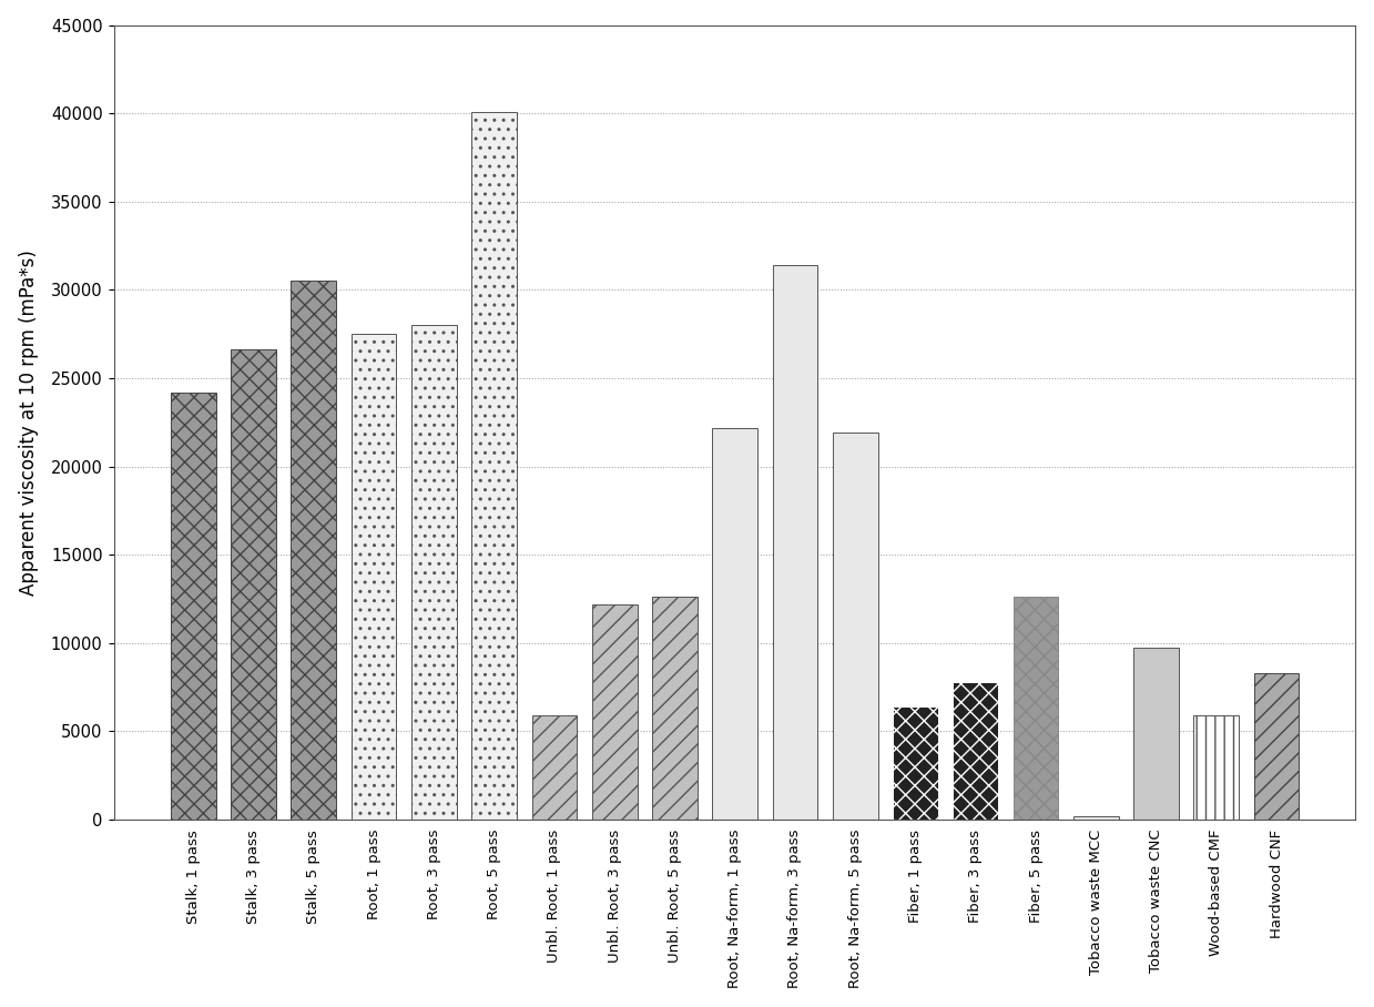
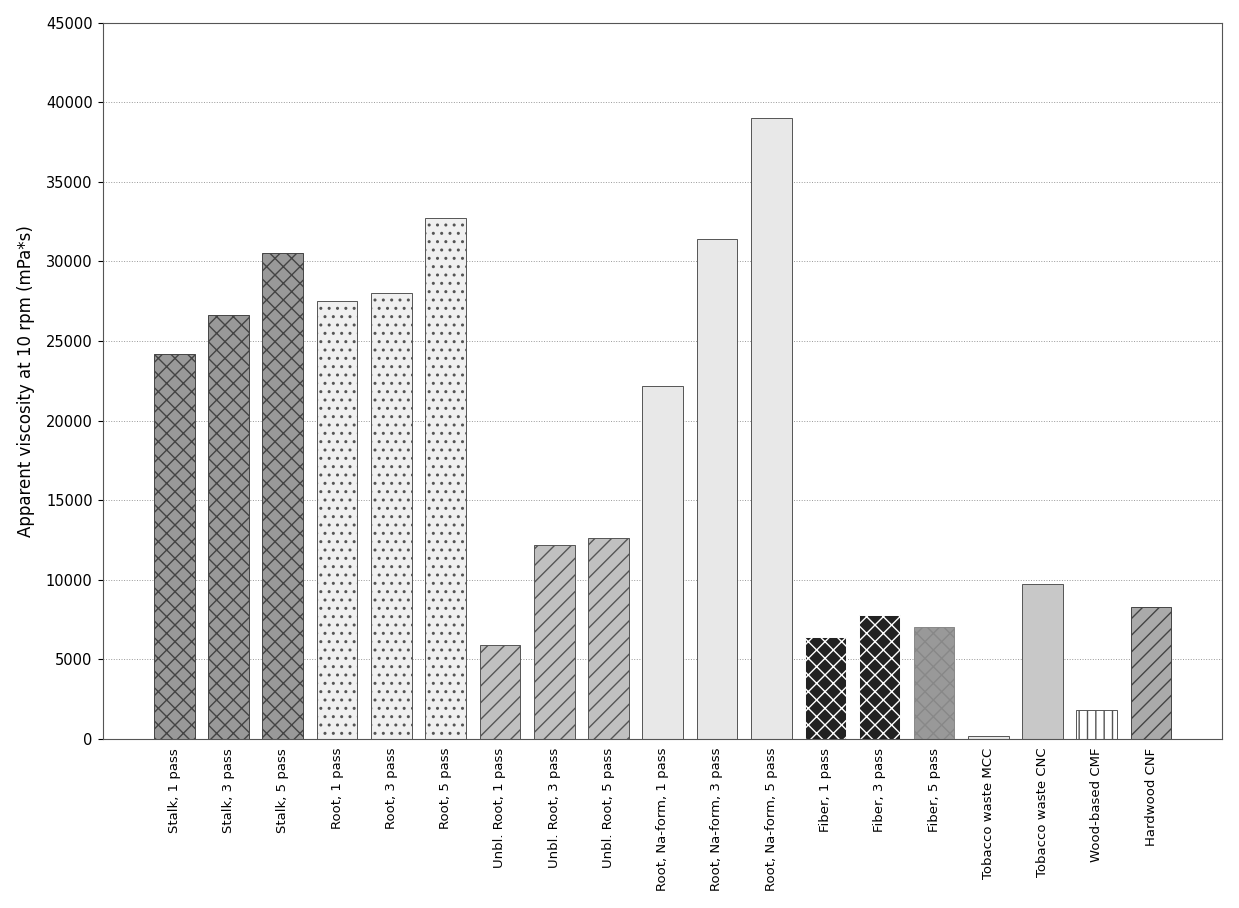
Root, 5 pass: 40100 -> 32700
Root, Na-form, 5 pass: 21900 -> 39000
Fiber, 5 pass: 12600 -> 7000
Wood-based CMF: 5900 -> 1800
